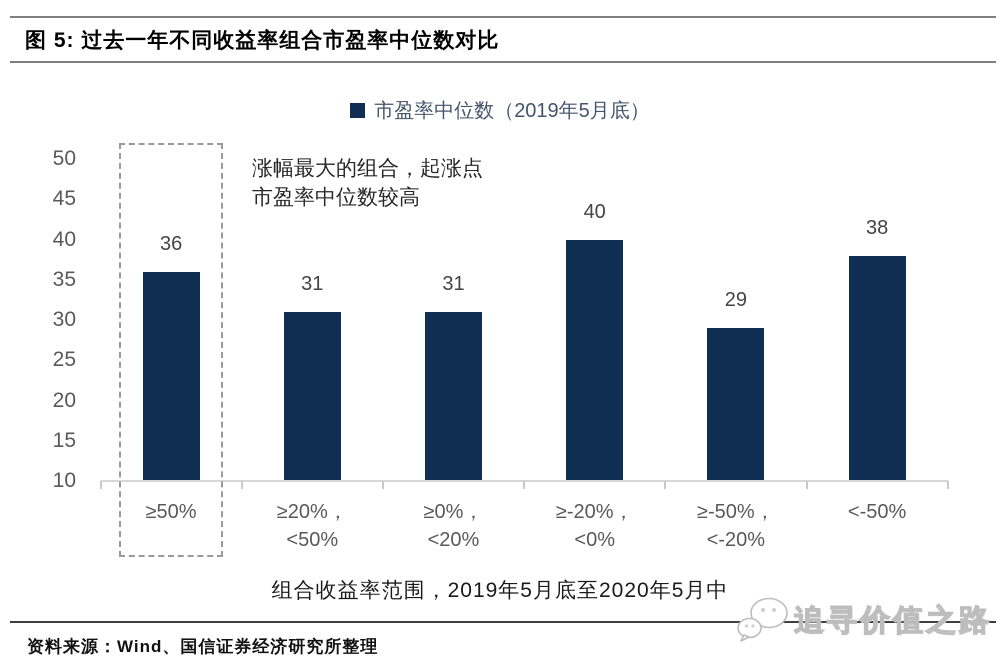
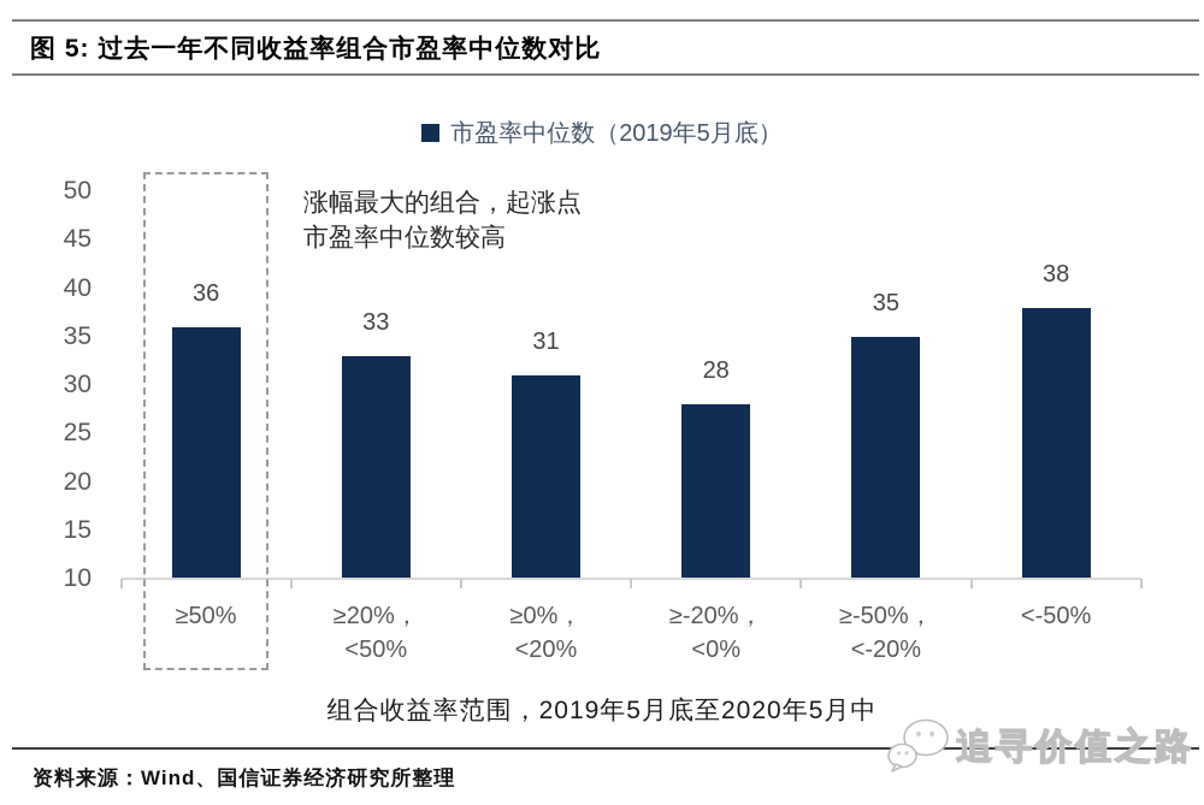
≥20%， <50%: 31 -> 33
≥-20%， <0%: 40 -> 28
≥-50%， <-20%: 29 -> 35
